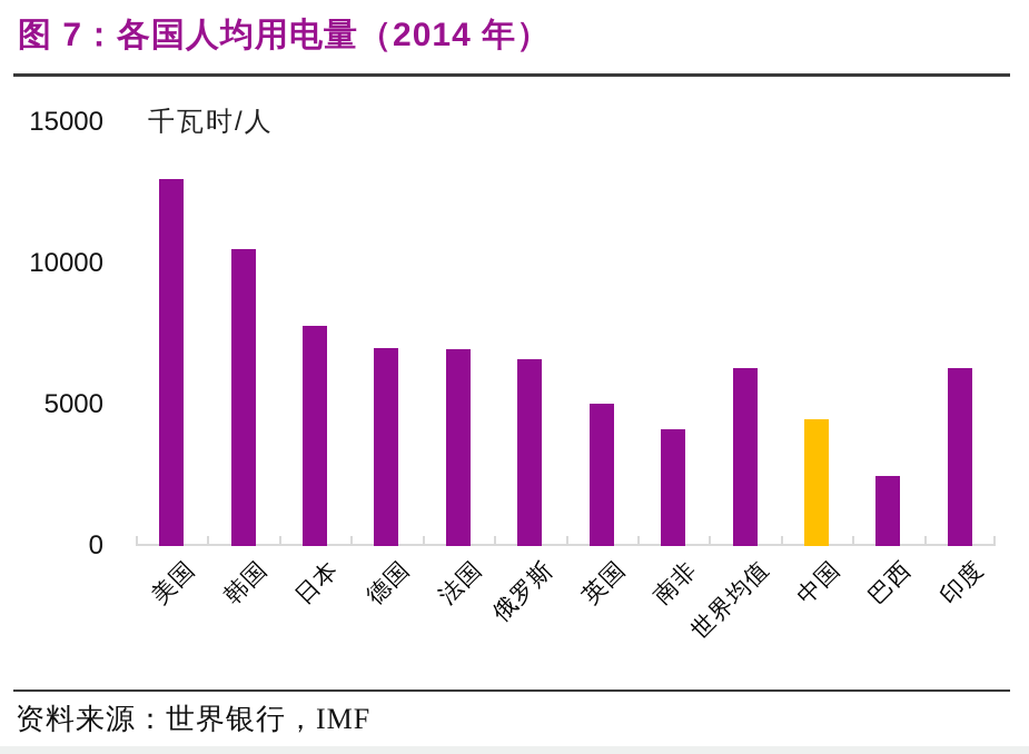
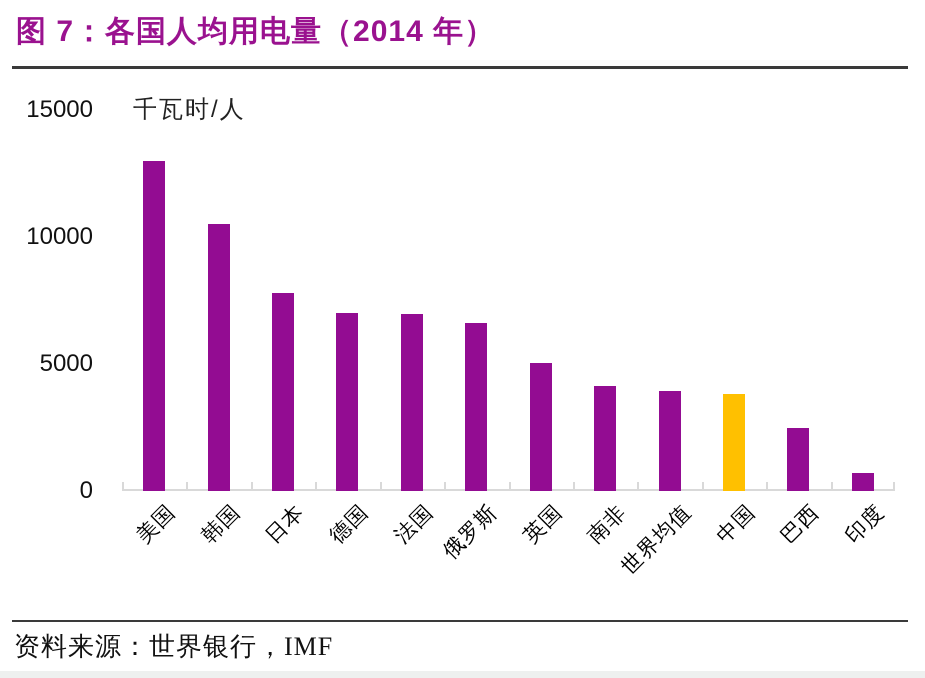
世界均值: 6300 -> 3900
中国: 4500 -> 3800
印度: 6300 -> 700
